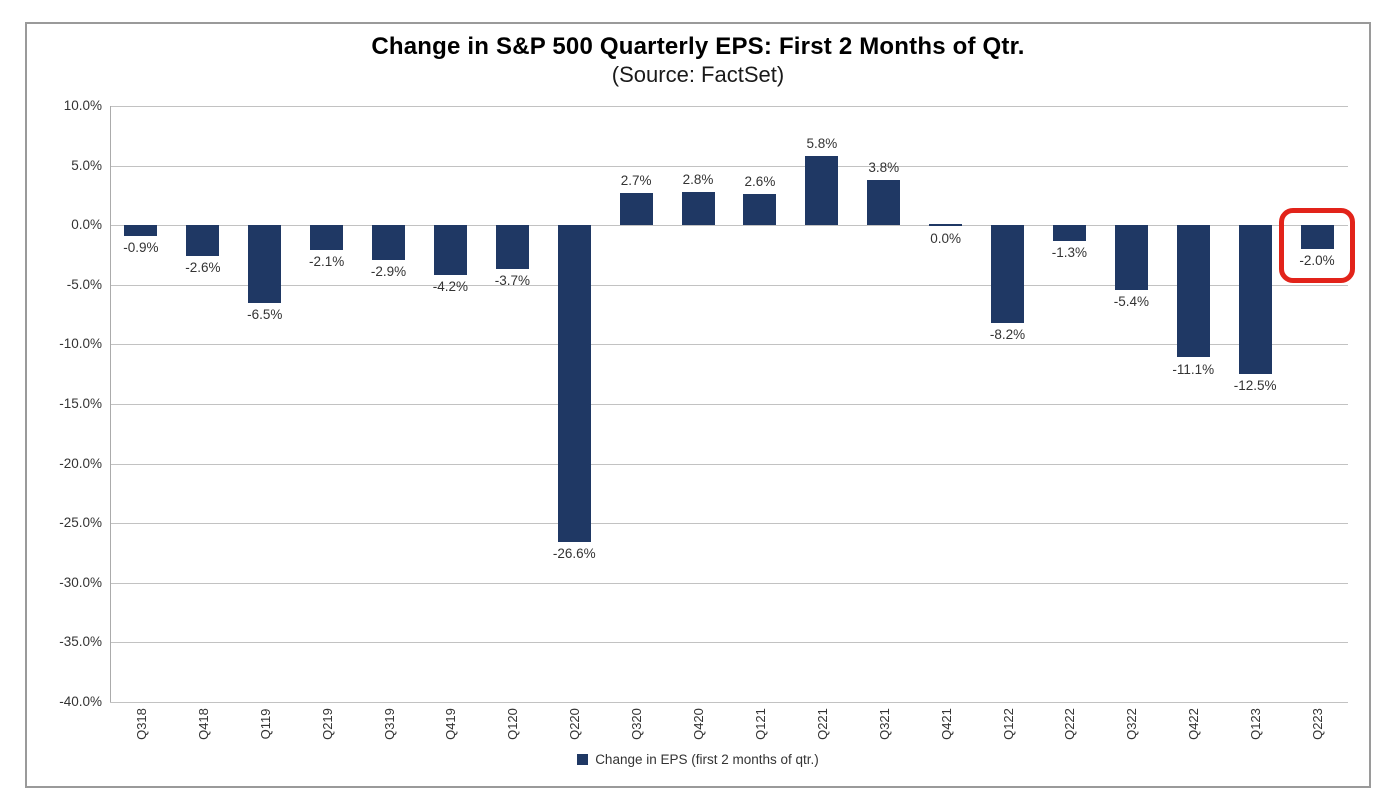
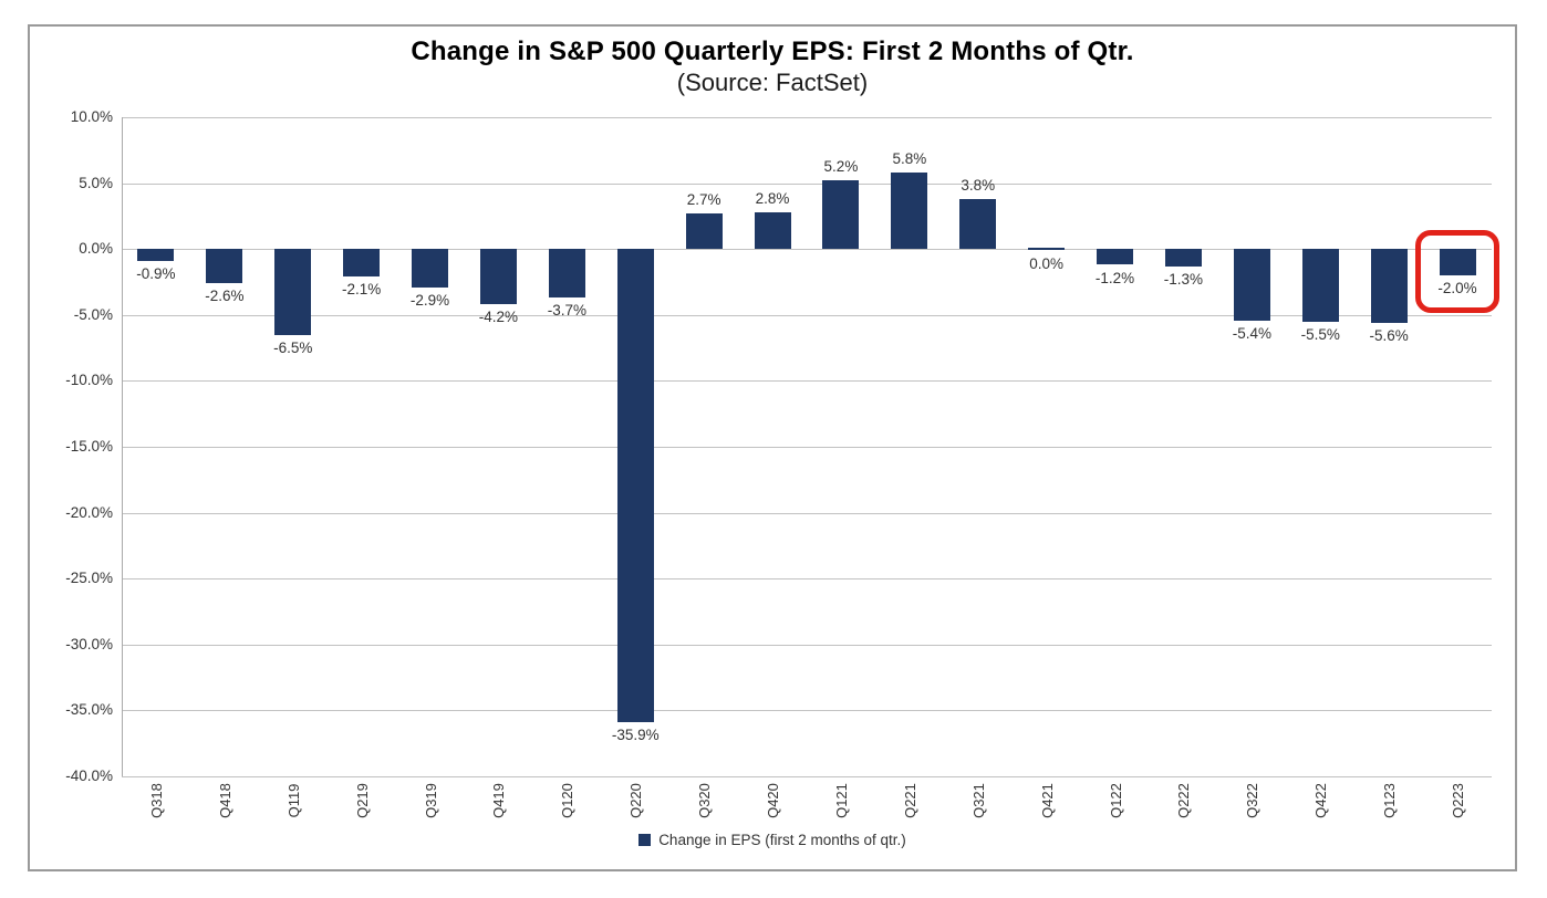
Q220: -26.6% -> -35.9%
Q121: 2.6% -> 5.2%
Q122: -8.2% -> -1.2%
Q422: -11.1% -> -5.5%
Q123: -12.5% -> -5.6%
